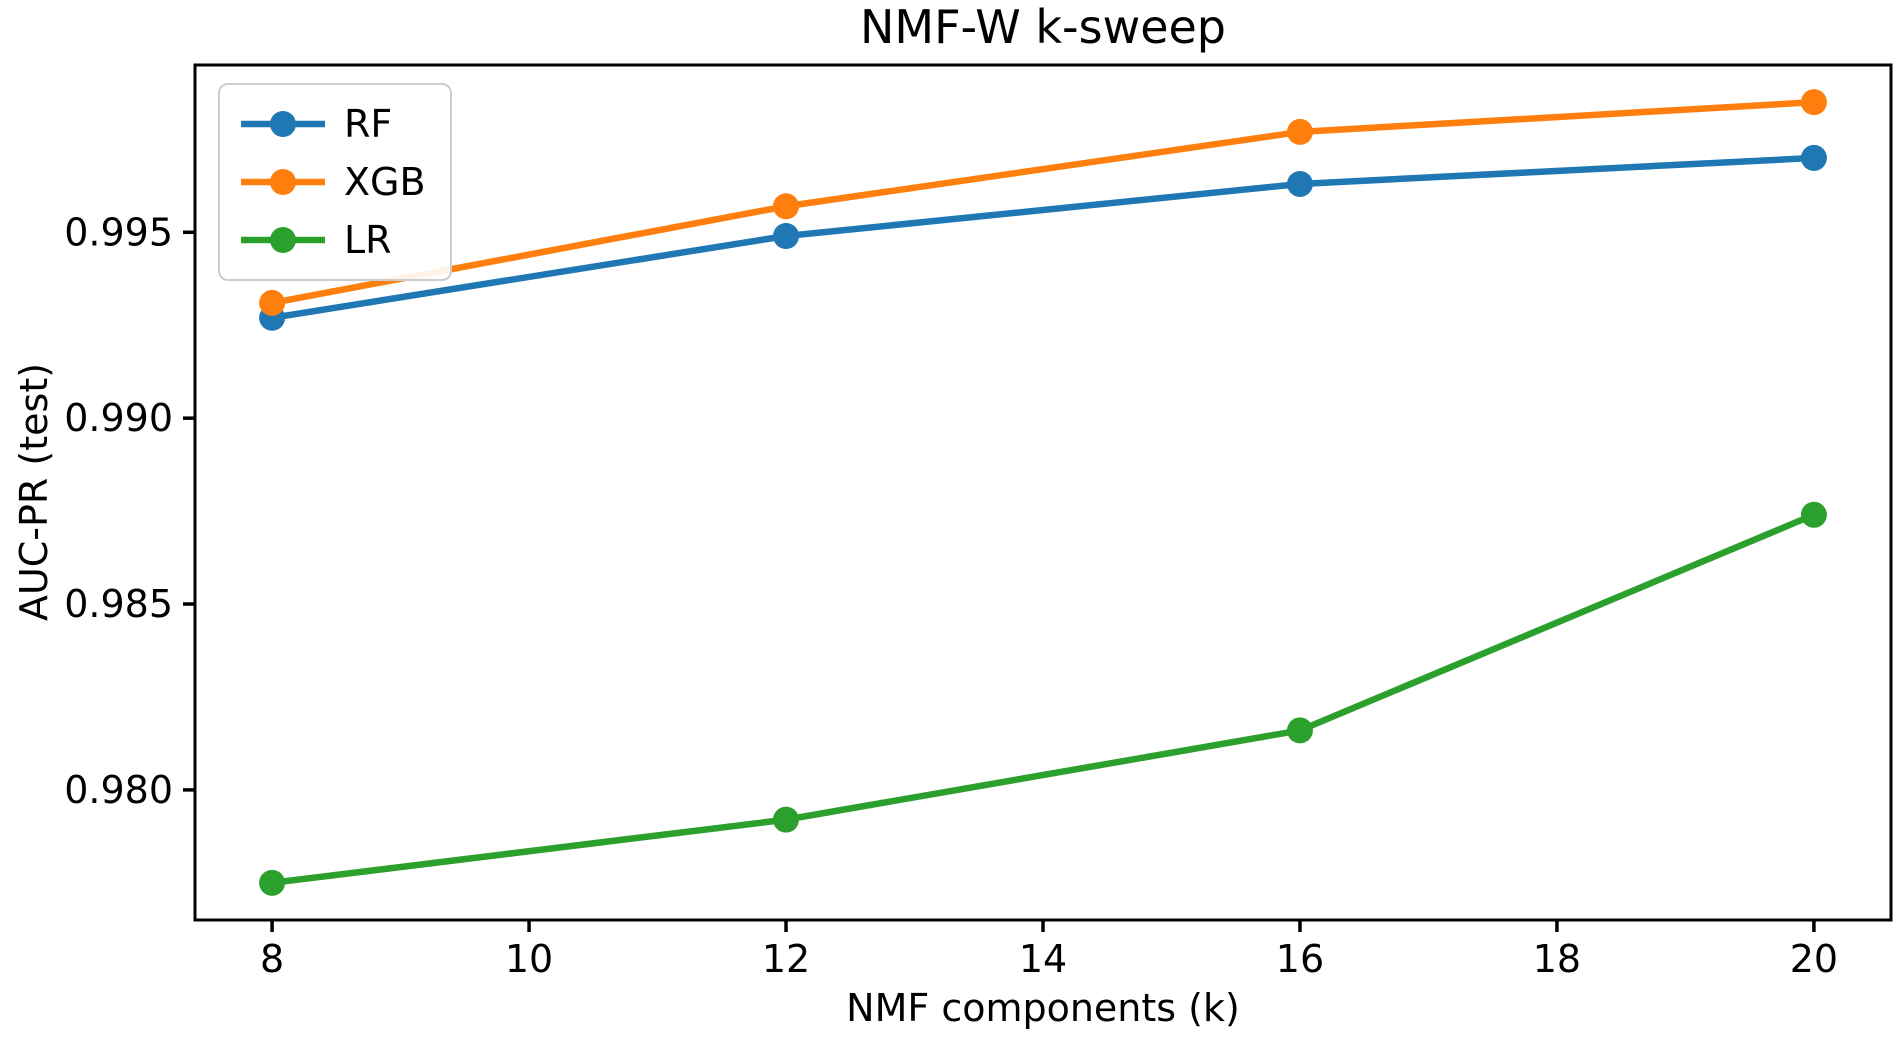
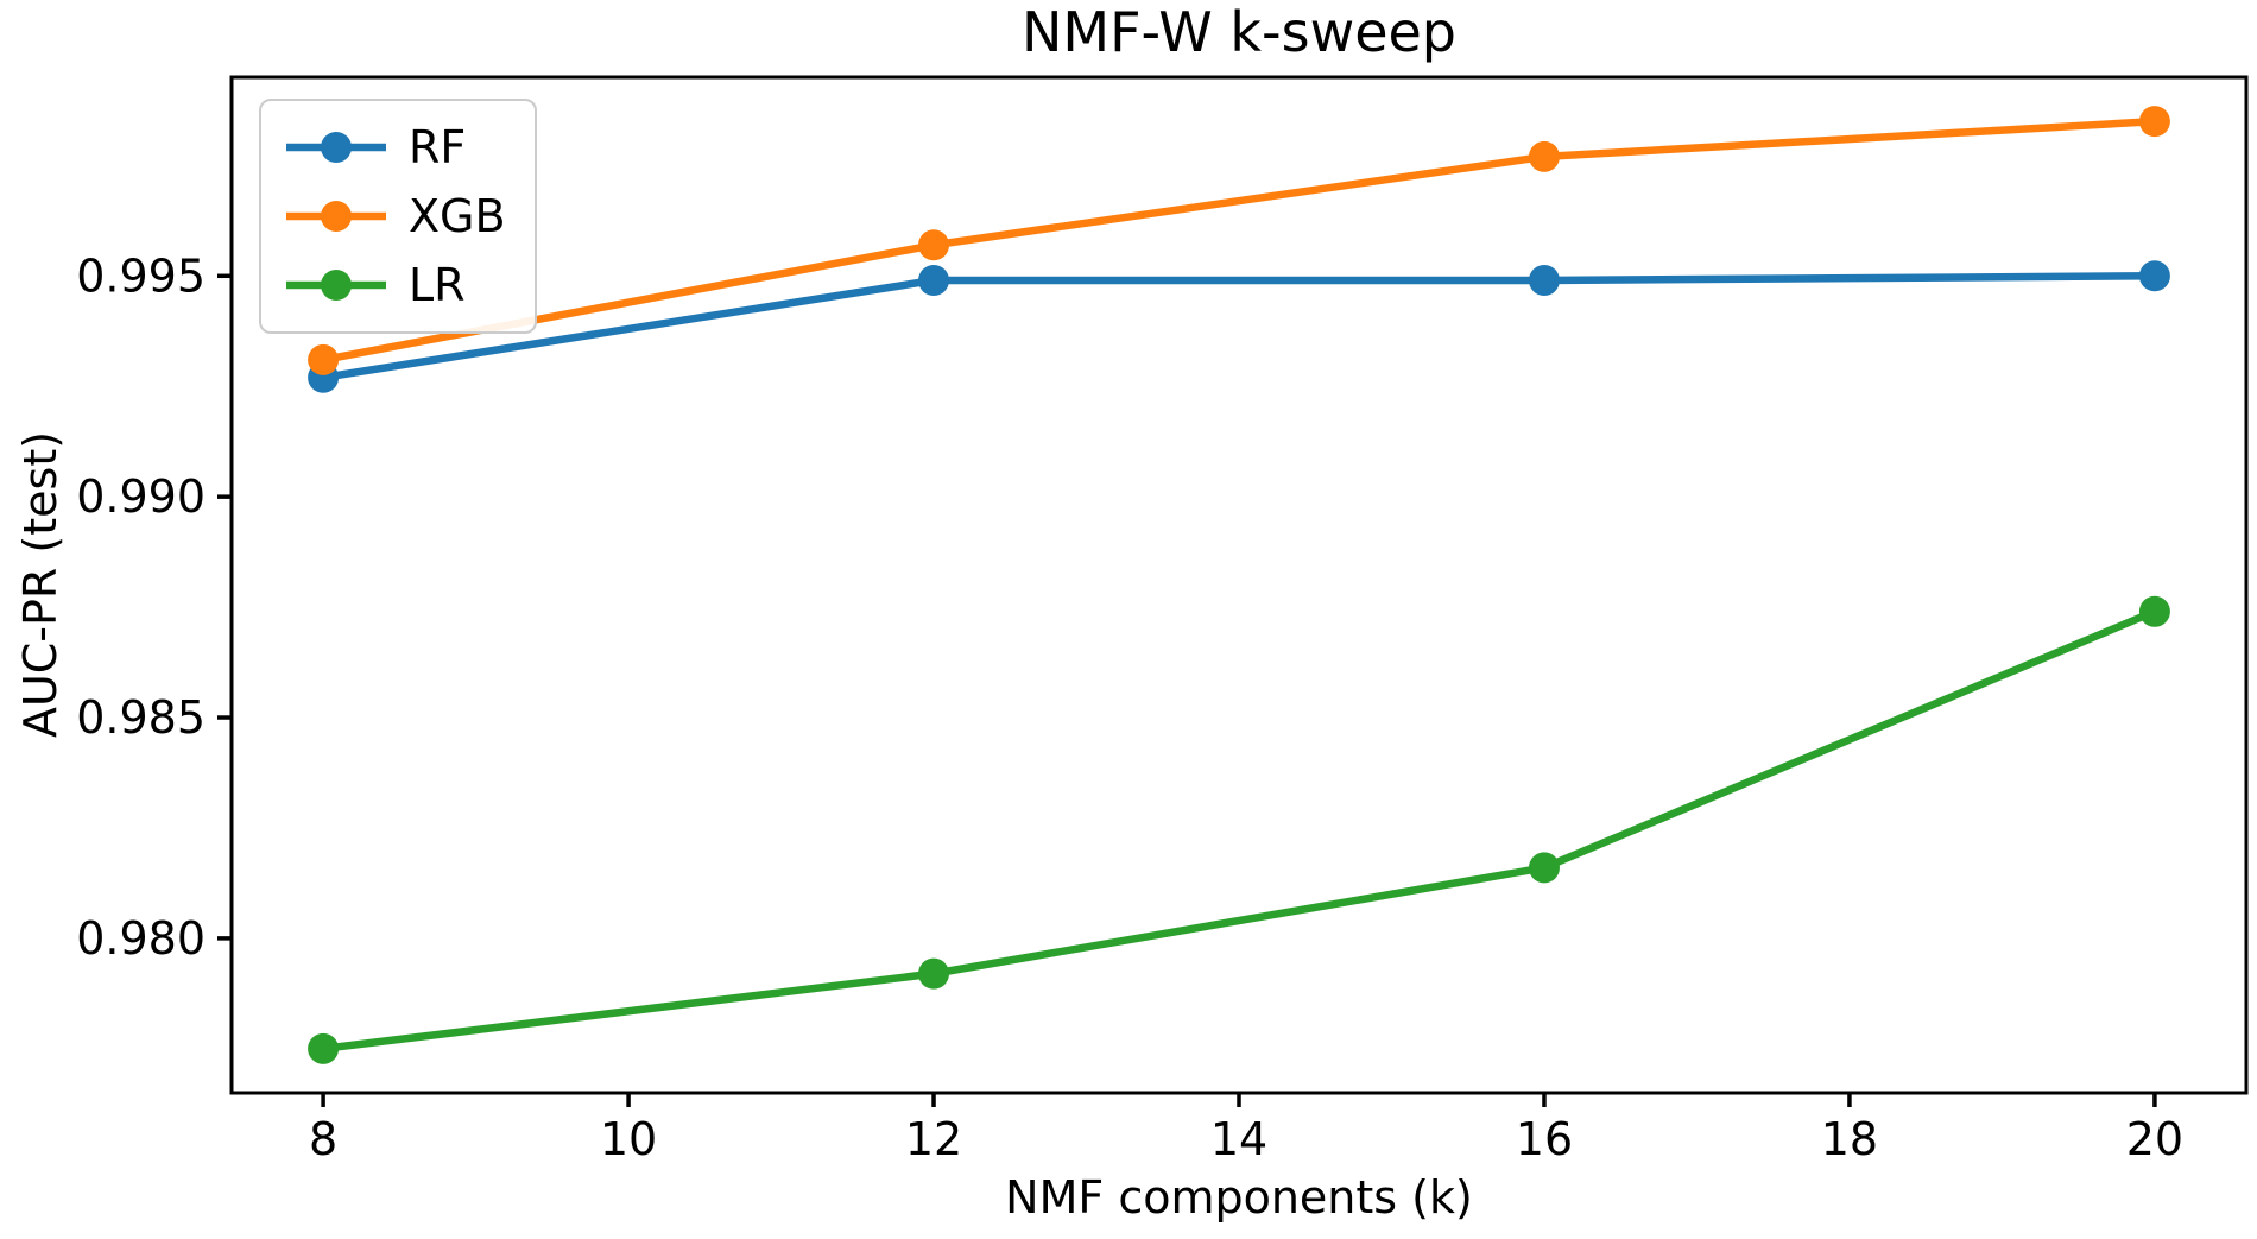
RF/16: 0.9963 -> 0.9949
RF/20: 0.9970 -> 0.9950
